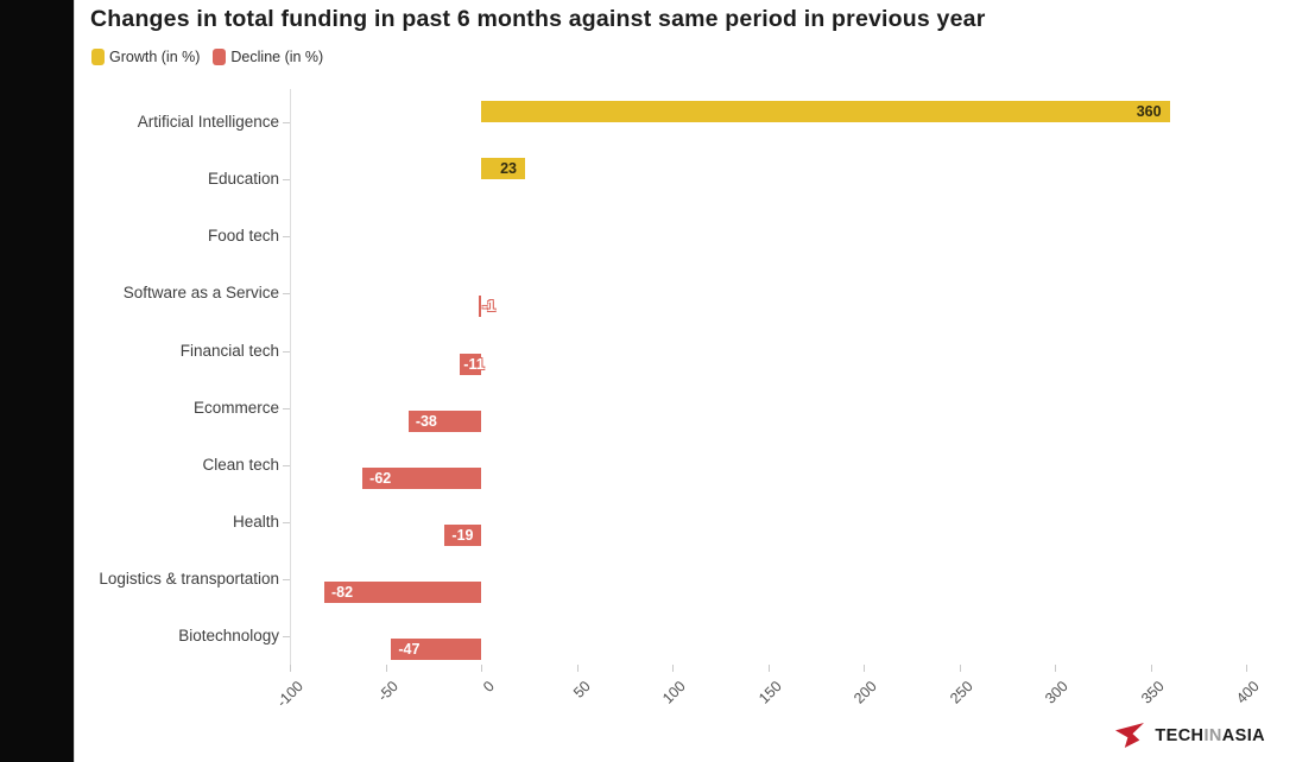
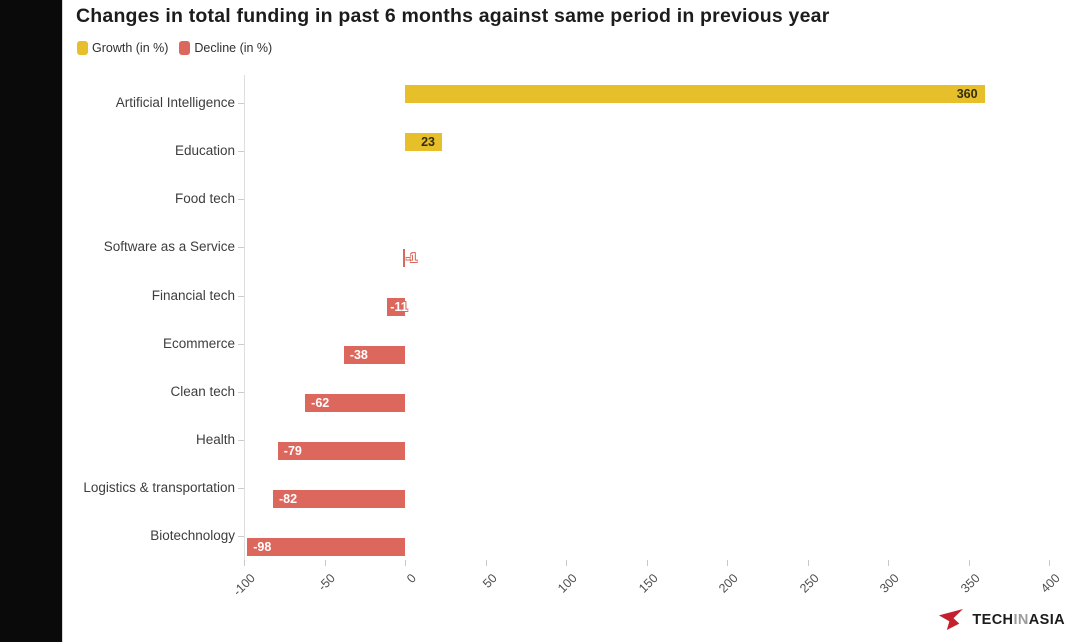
Decline (in %)/Health: -19 -> -79
Decline (in %)/Biotechnology: -47 -> -98
